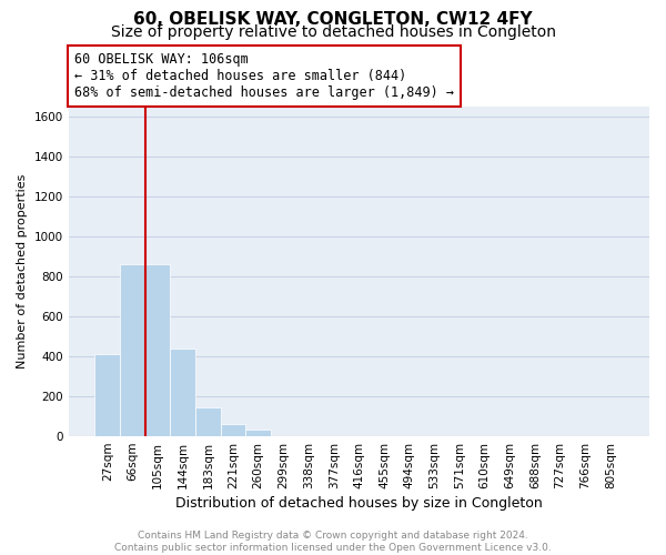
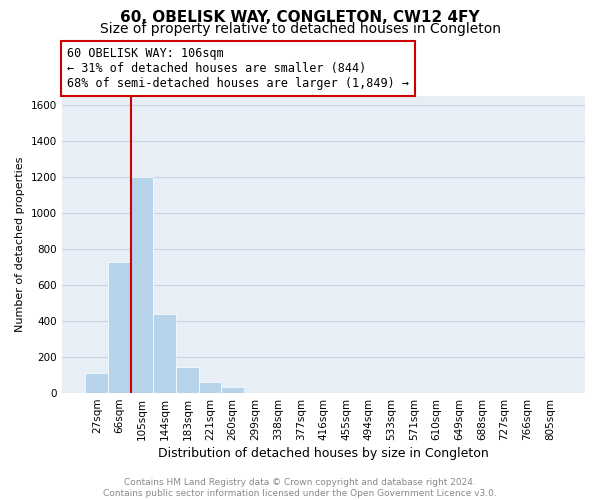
27sqm: 410 -> 110
66sqm: 860 -> 730
105sqm: 860 -> 1200
